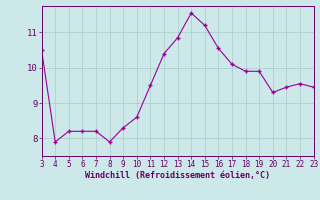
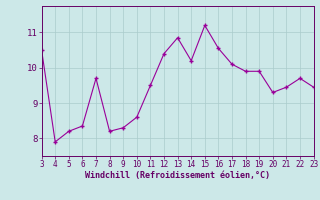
6: 8.20 -> 8.35
7: 8.20 -> 9.70
8: 7.90 -> 8.20
14: 11.55 -> 10.20
22: 9.55 -> 9.70
